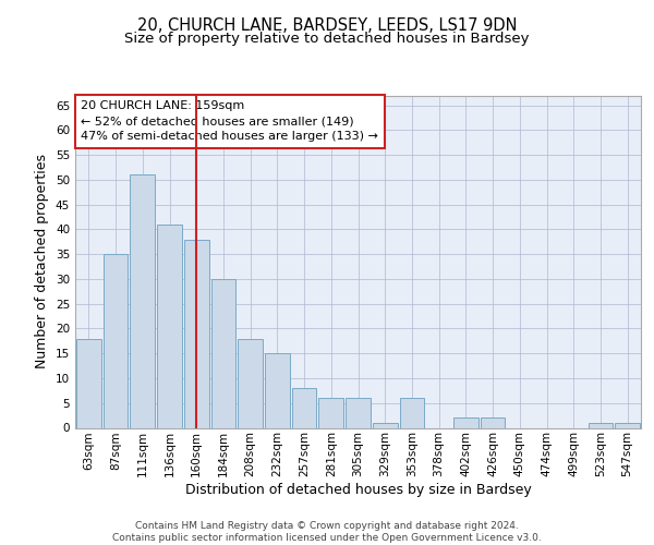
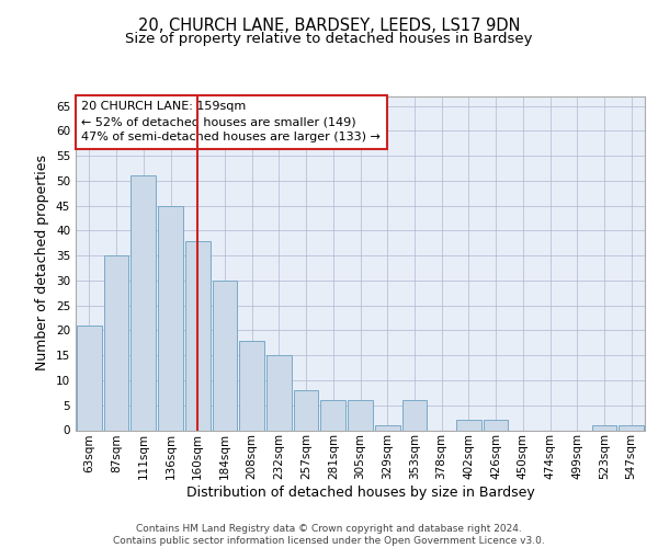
63sqm: 18 -> 21
136sqm: 41 -> 45
